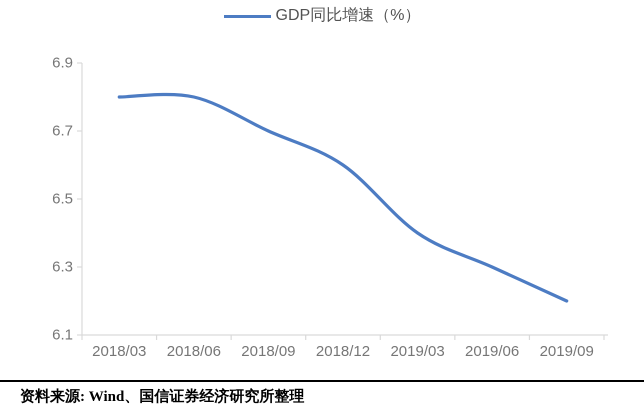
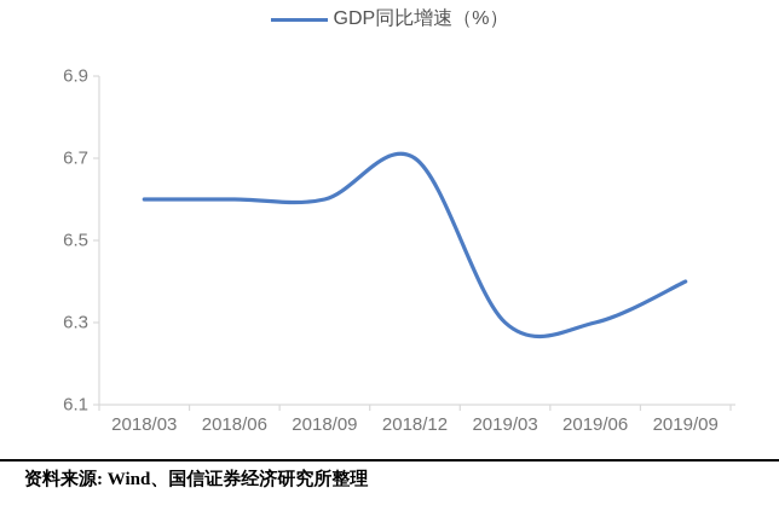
2018/03: 6.8 -> 6.6
2018/06: 6.8 -> 6.6
2018/09: 6.7 -> 6.6
2018/12: 6.6 -> 6.7
2019/03: 6.4 -> 6.3
2019/09: 6.2 -> 6.4
